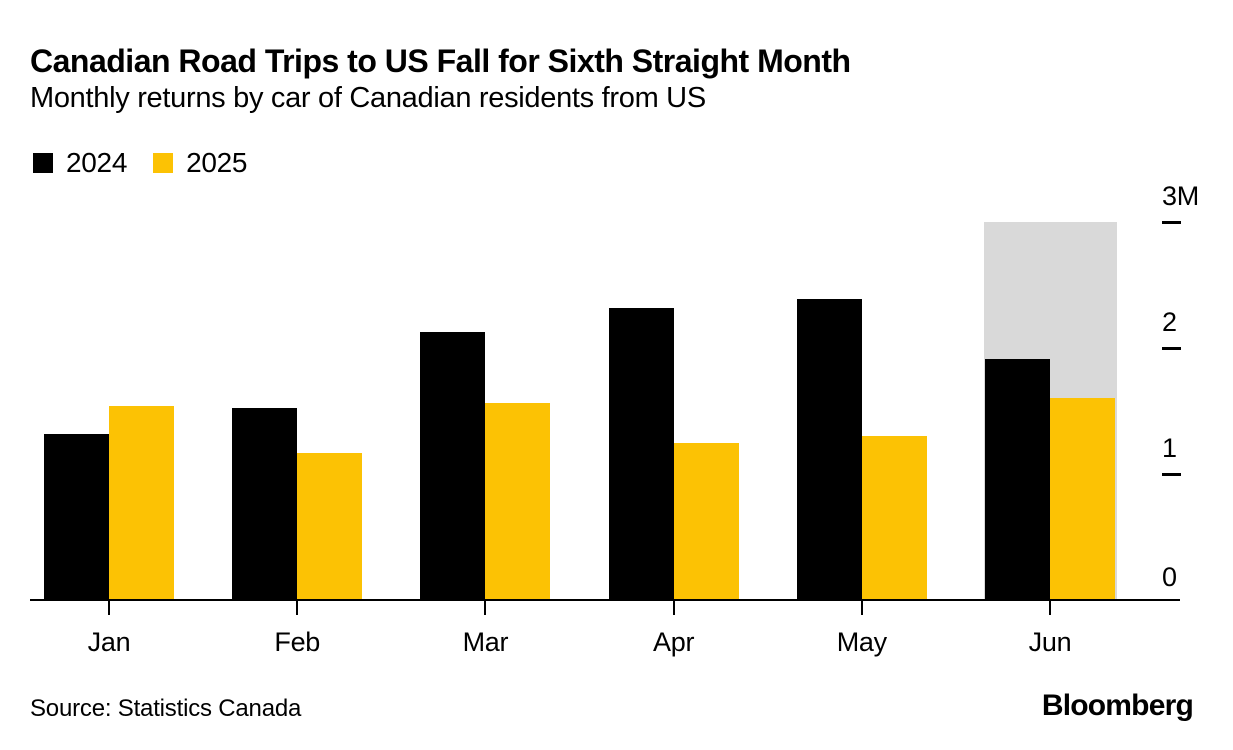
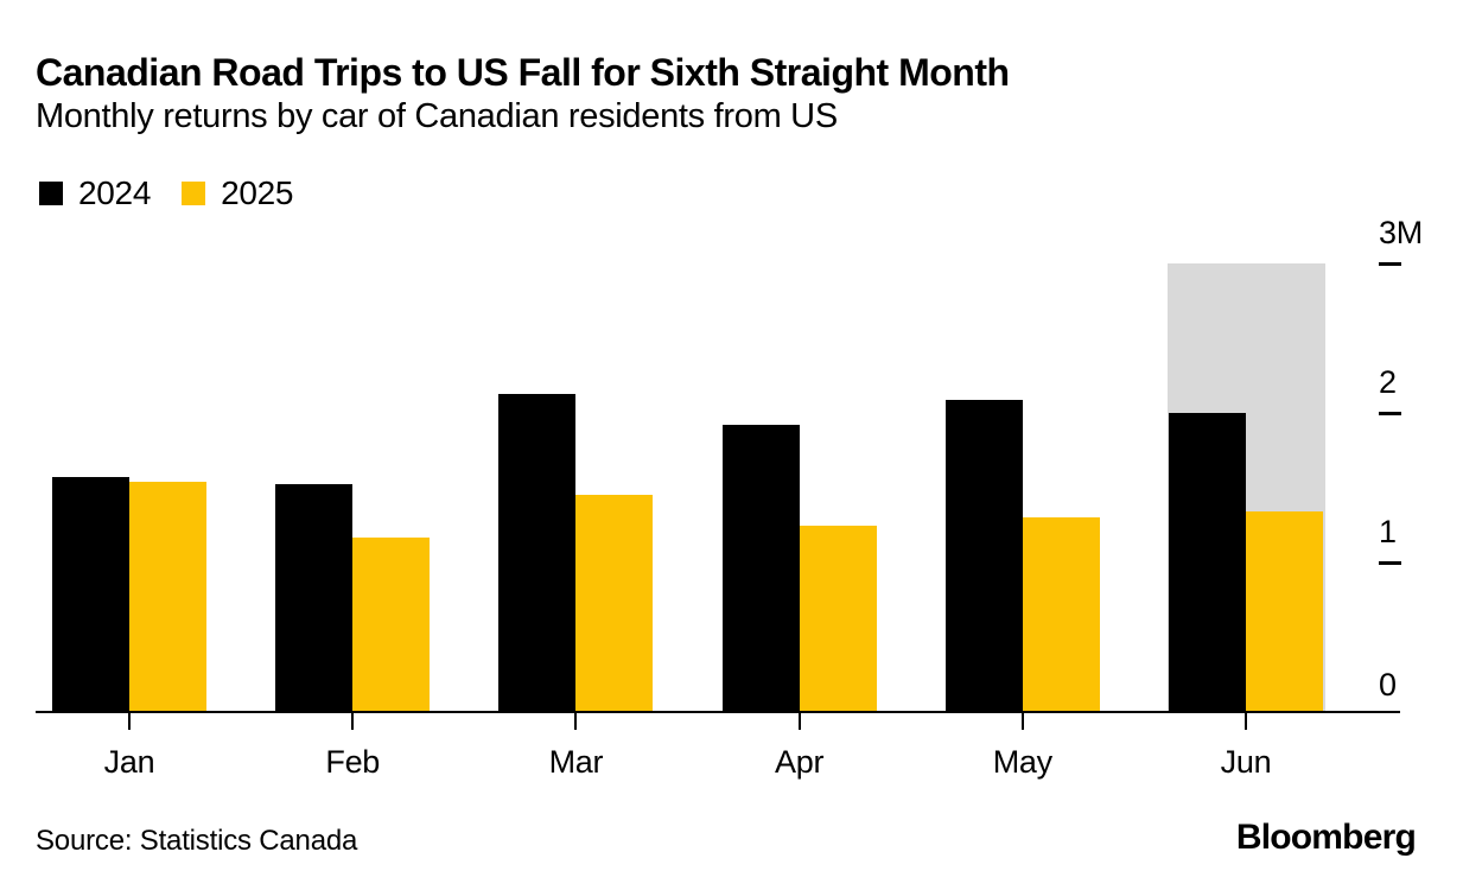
2024/Jan: 1.32M -> 1.57M
2025/Mar: 1.56M -> 1.45M
2024/Apr: 2.32M -> 1.92M
2024/May: 2.39M -> 2.09M
2024/Jun: 1.91M -> 2.00M
2025/Jun: 1.60M -> 1.34M
